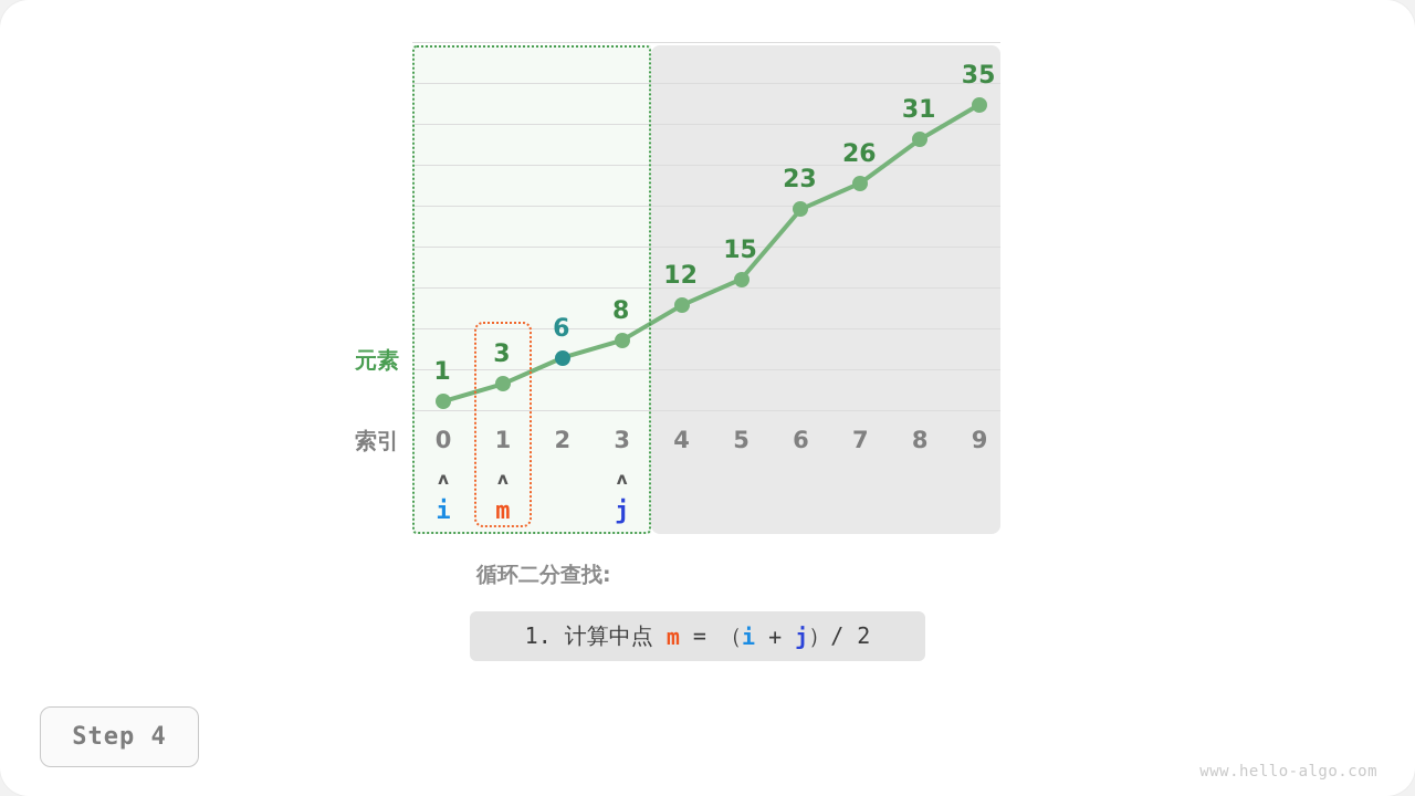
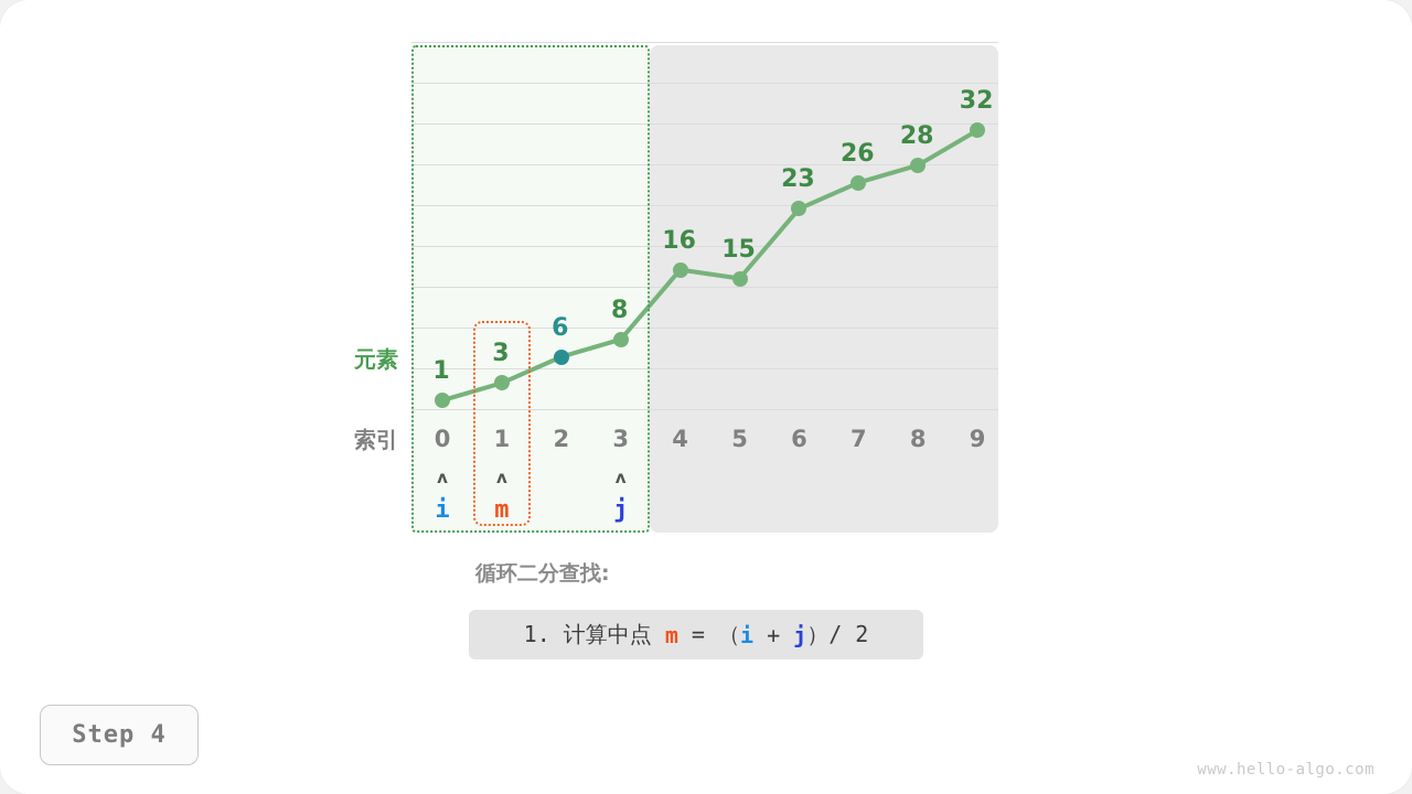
4: 12 -> 16
8: 31 -> 28
9: 35 -> 32
